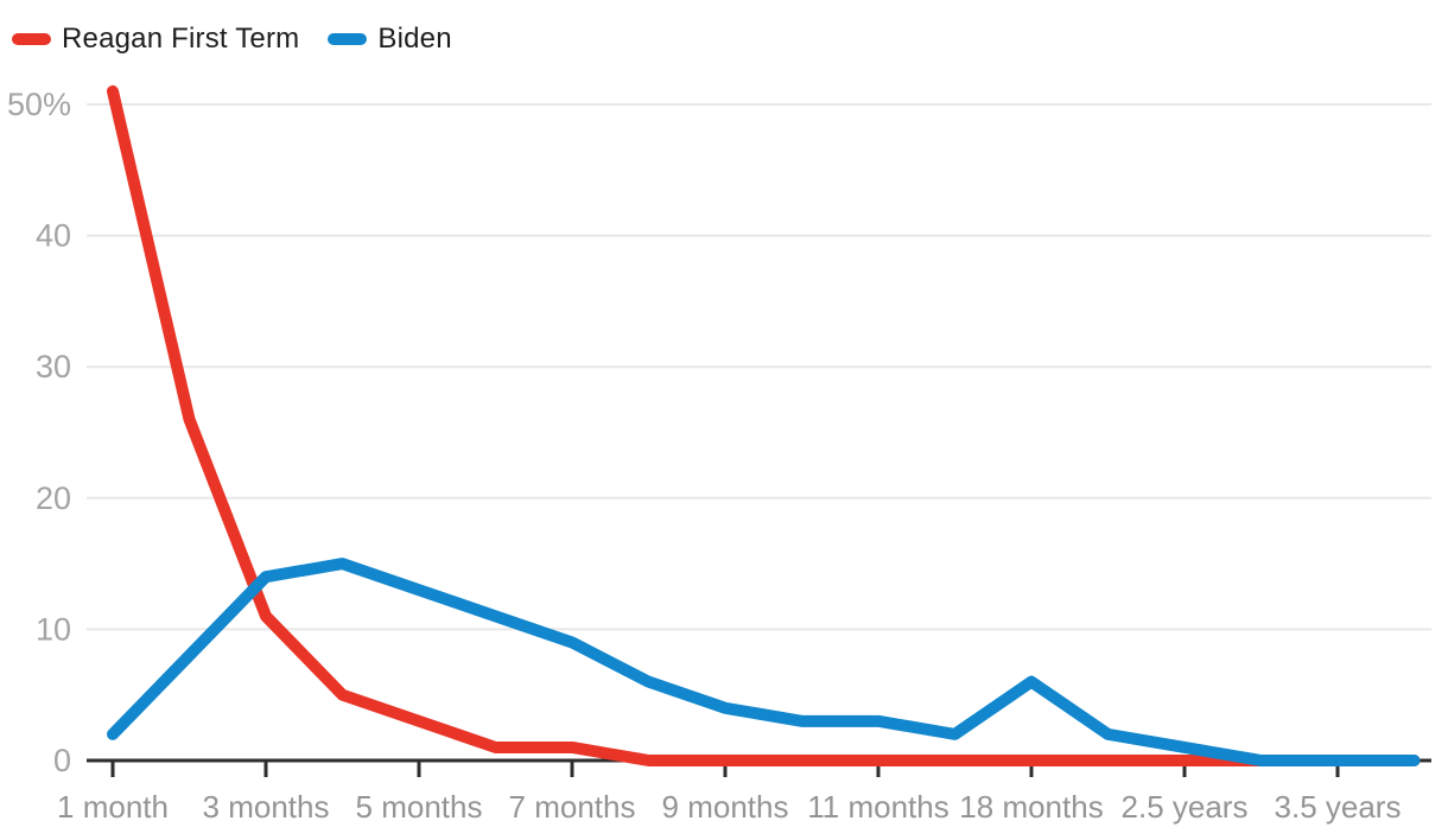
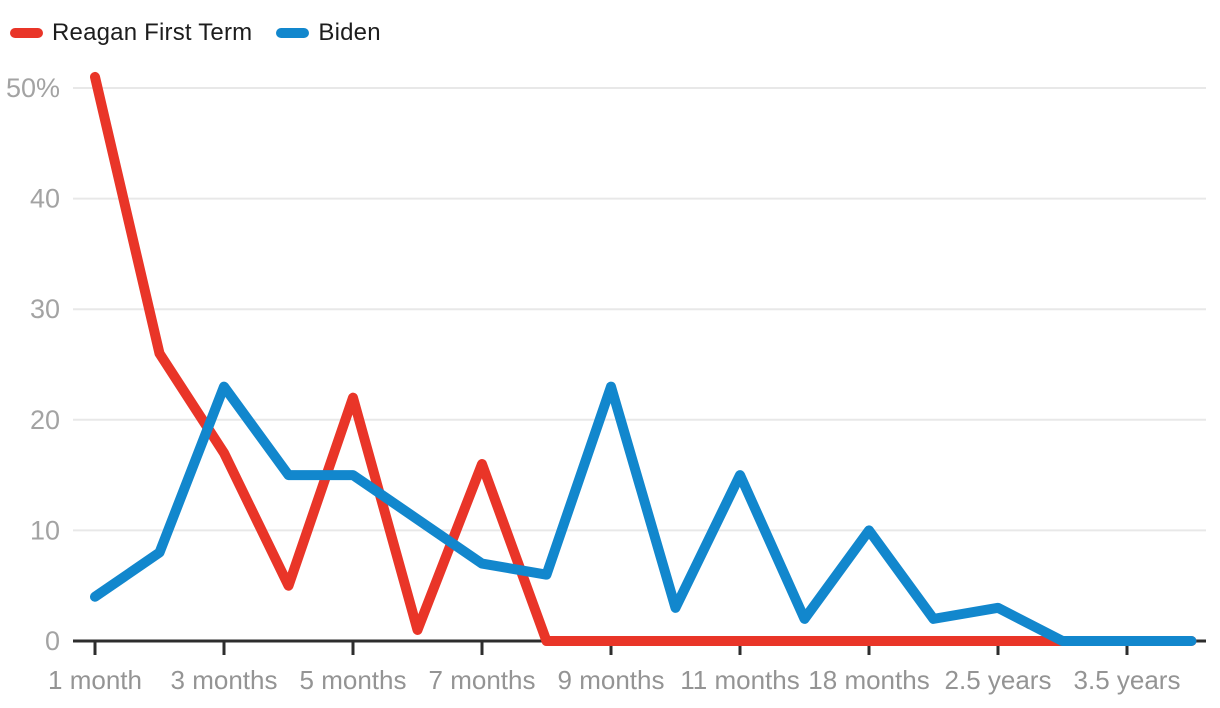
Biden/1 month: 2% -> 4%
Reagan First Term/3 months: 11% -> 17%
Biden/3 months: 14% -> 23%
Reagan First Term/5 months: 3% -> 22%
Biden/5 months: 13% -> 15%
Reagan First Term/7 months: 1% -> 16%
Biden/7 months: 9% -> 7%
Biden/9 months: 4% -> 23%
Biden/11 months: 3% -> 15%
Biden/18 months: 6% -> 10%
Biden/2.5 years: 1% -> 3%
